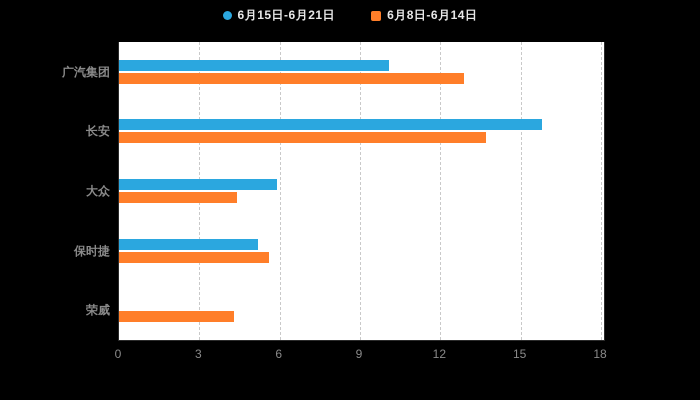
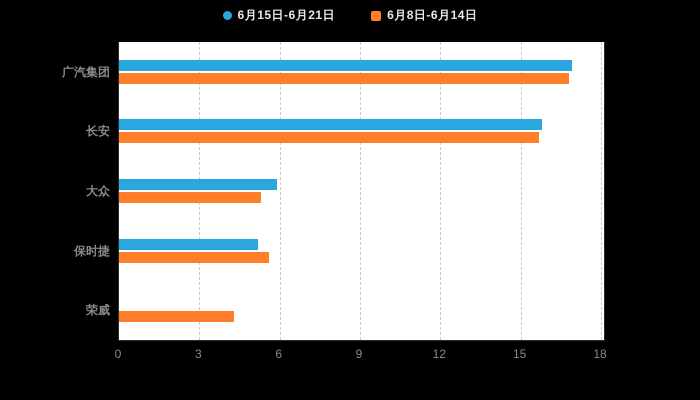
6月15日-6月21日/广汽集团: 10.1 -> 16.9
6月8日-6月14日/广汽集团: 12.9 -> 16.8
6月8日-6月14日/长安: 13.7 -> 15.7
6月8日-6月14日/大众: 4.4 -> 5.3
